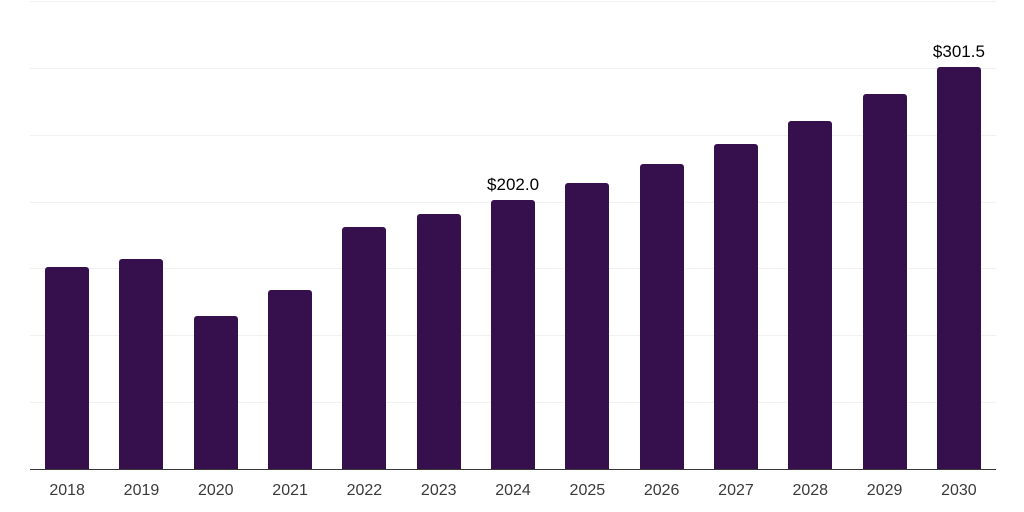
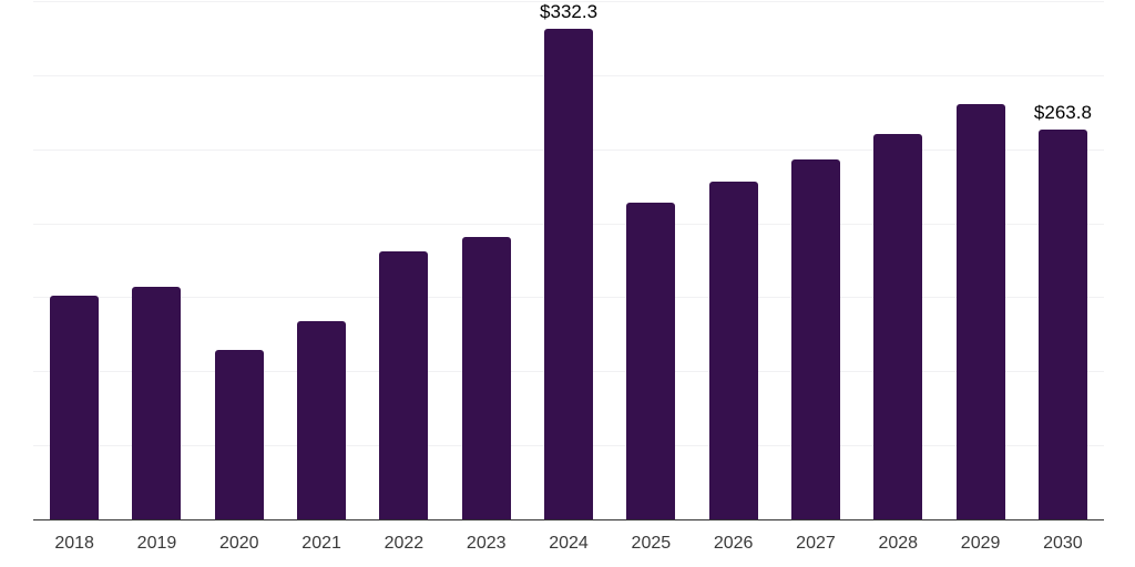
2024: $202.0 -> $332.3
2030: $301.5 -> $263.8
